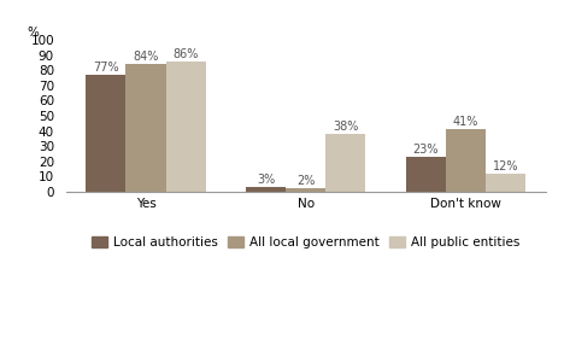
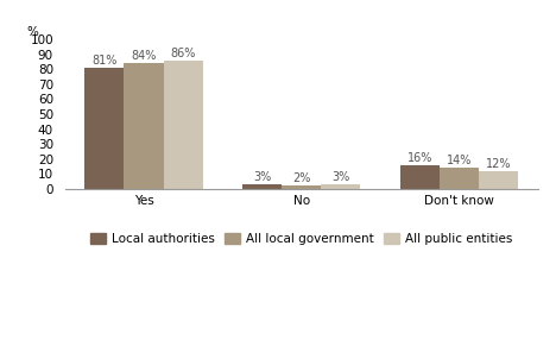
Local authorities/Yes: 77% -> 81%
All public entities/No: 38% -> 3%
Local authorities/Don't know: 23% -> 16%
All local government/Don't know: 41% -> 14%
